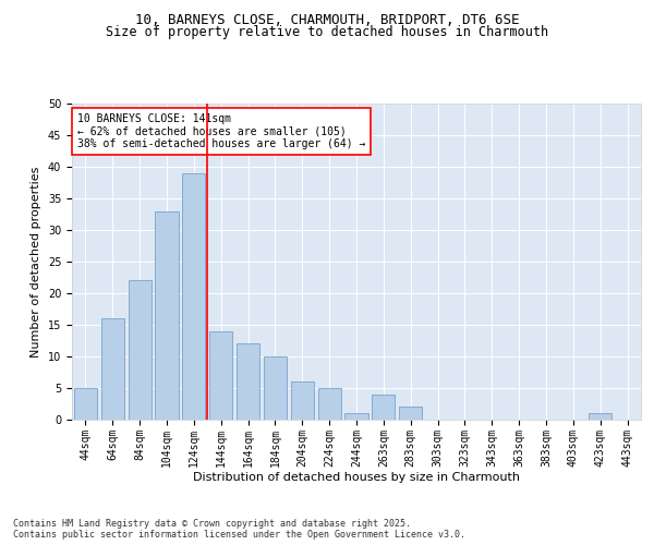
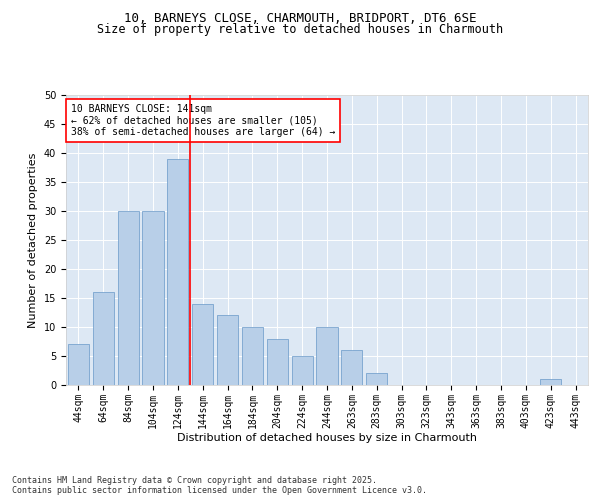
44sqm: 5 -> 7
84sqm: 22 -> 30
104sqm: 33 -> 30
204sqm: 6 -> 8
244sqm: 1 -> 10
263sqm: 4 -> 6
